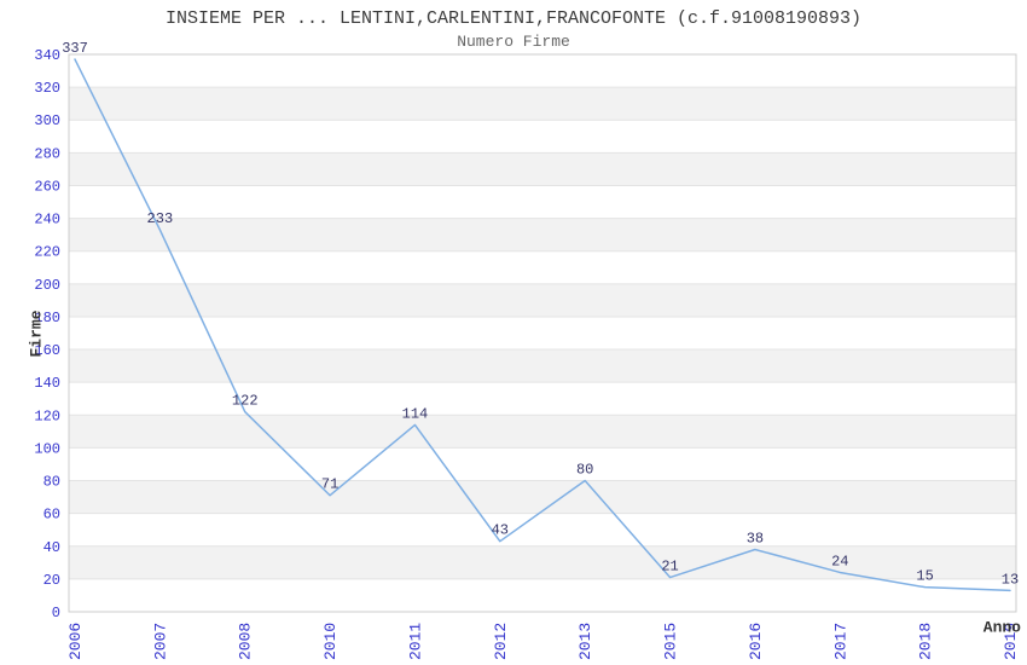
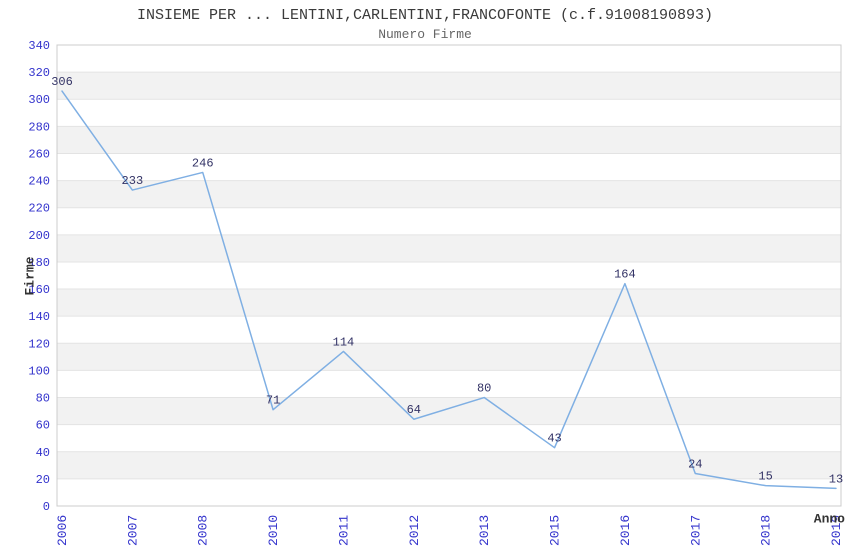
2006: 337 -> 306
2008: 122 -> 246
2012: 43 -> 64
2015: 21 -> 43
2016: 38 -> 164
